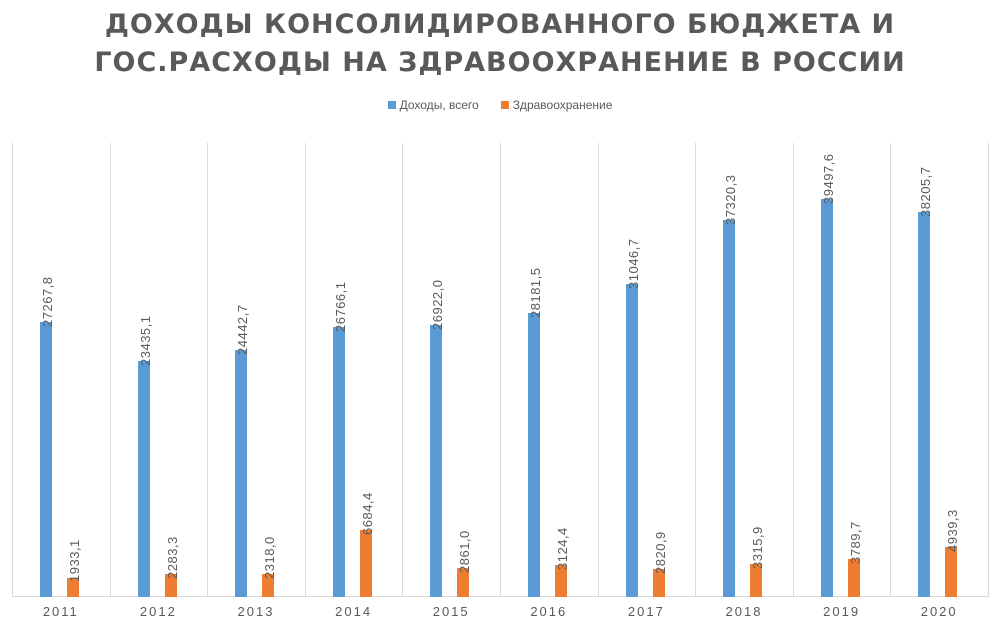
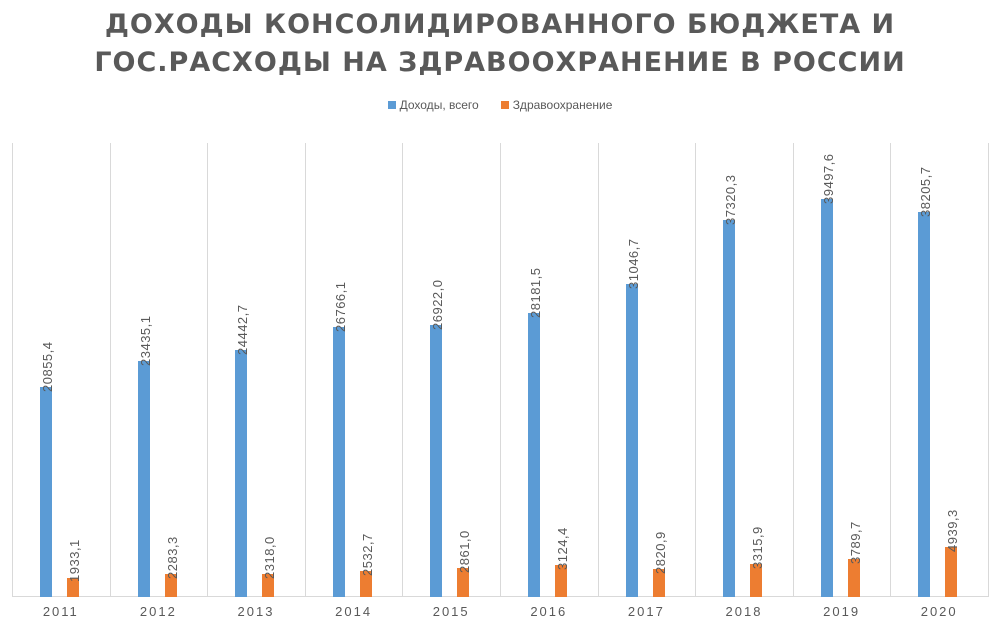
Доходы, всего/2011: 27267,8 -> 20855,4
Здравоохранение/2014: 6684,4 -> 2532,7
